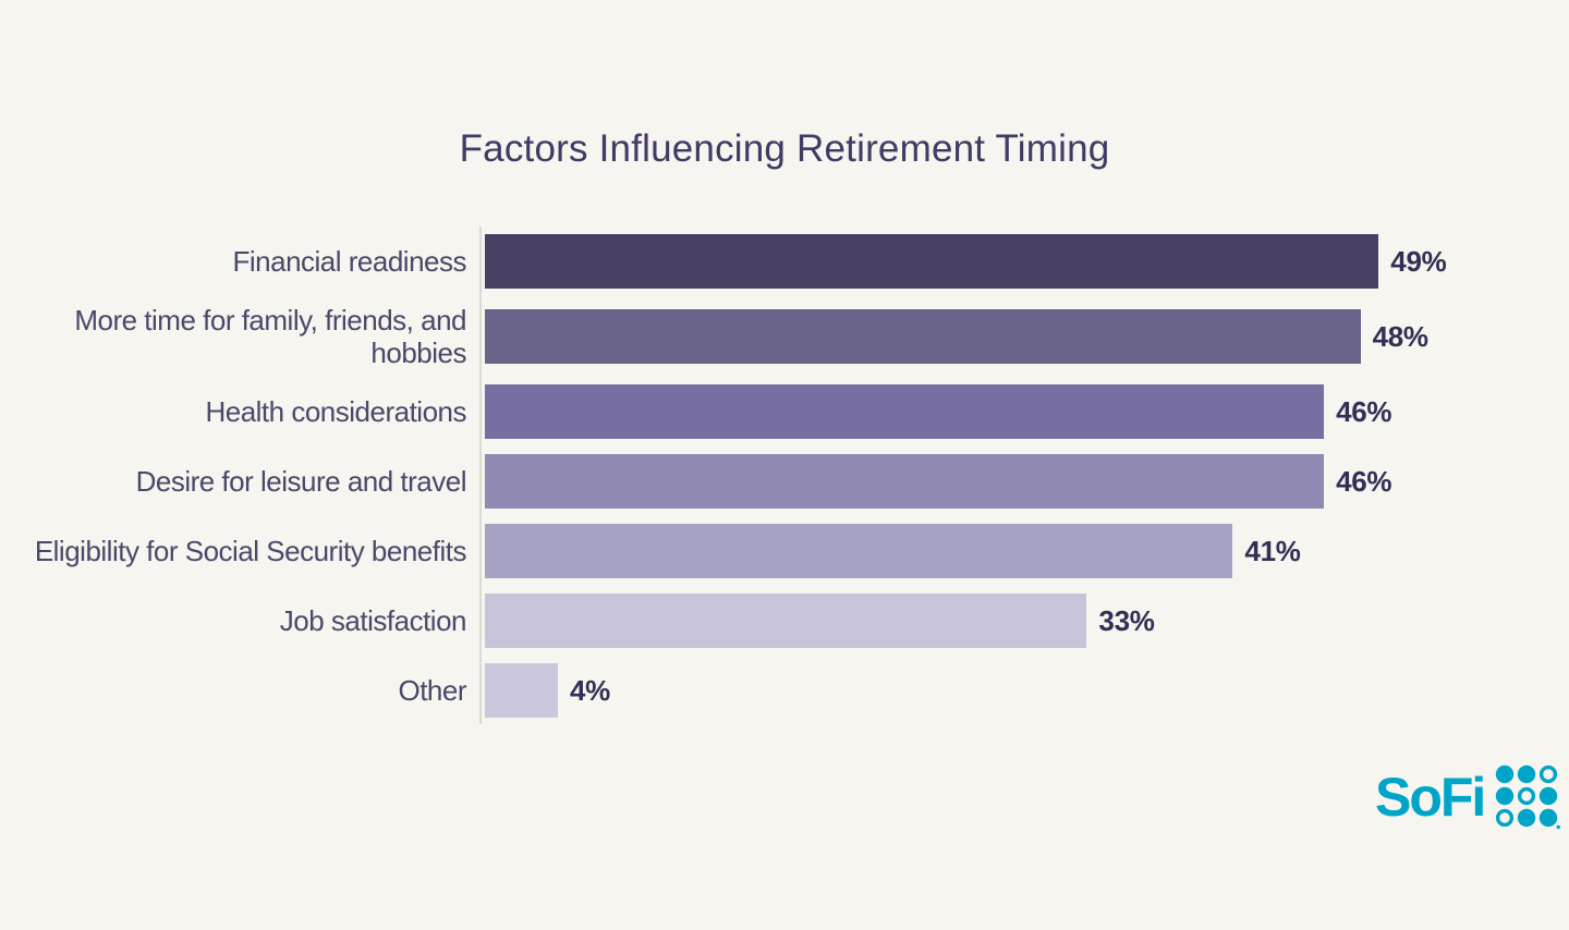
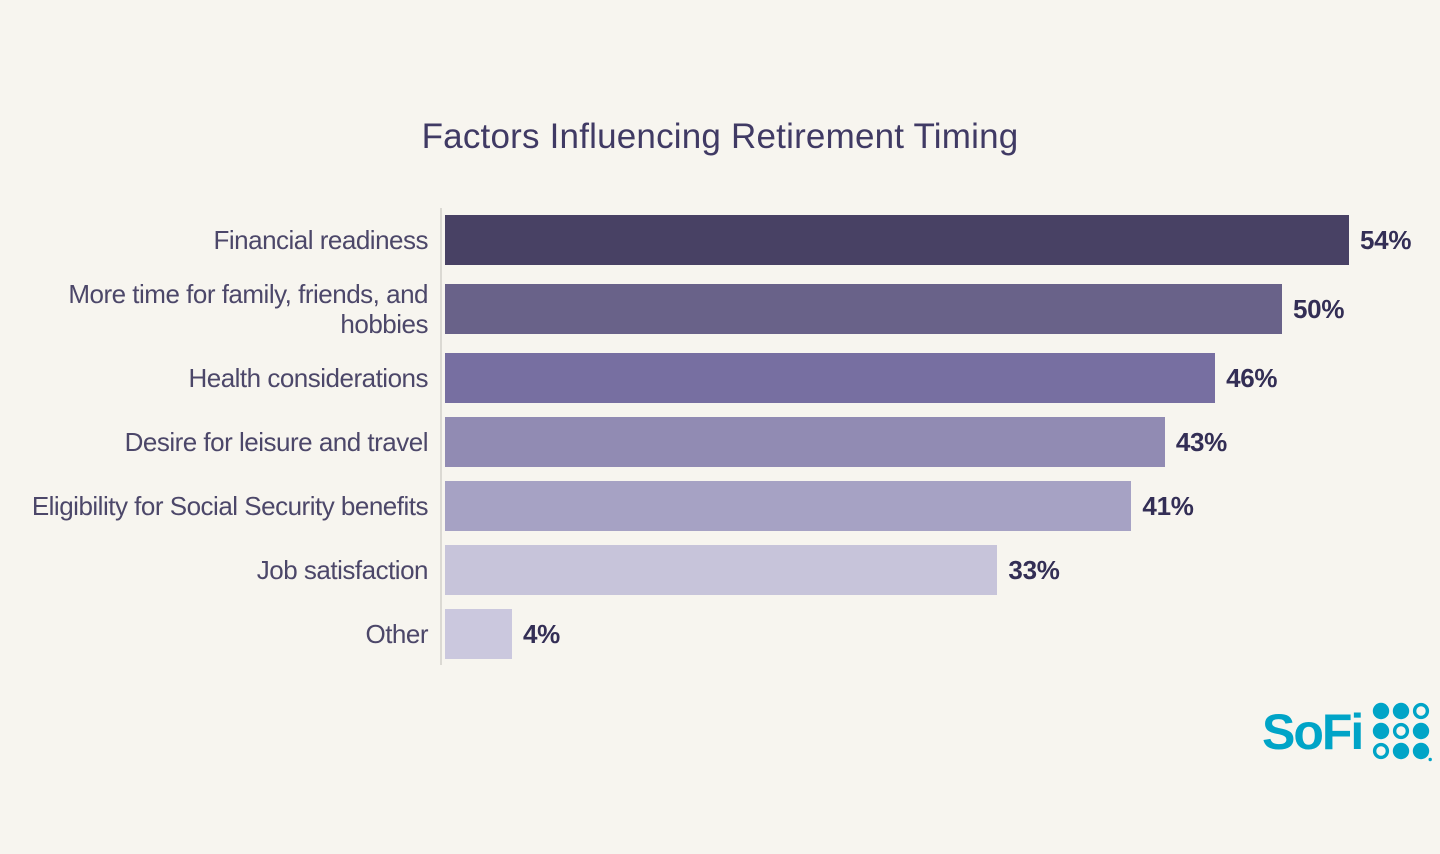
Financial readiness: 49% -> 54%
More time for family, friends, and hobbies: 48% -> 50%
Desire for leisure and travel: 46% -> 43%
